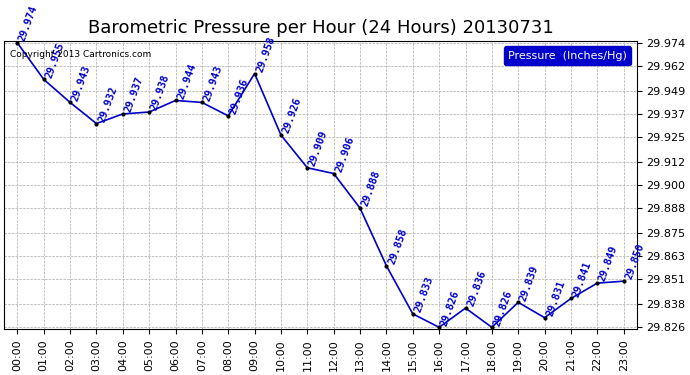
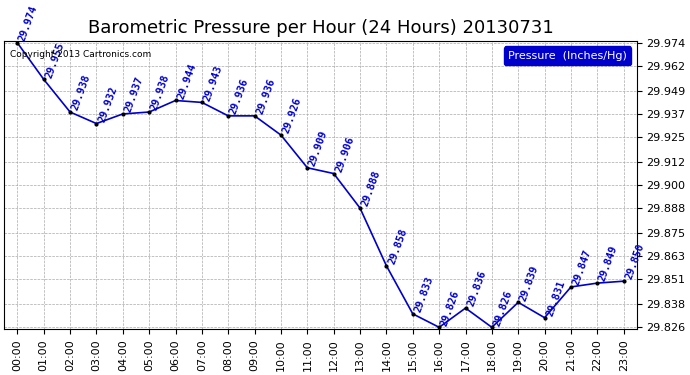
02:00: 29.943 -> 29.938
09:00: 29.958 -> 29.936
21:00: 29.841 -> 29.847
